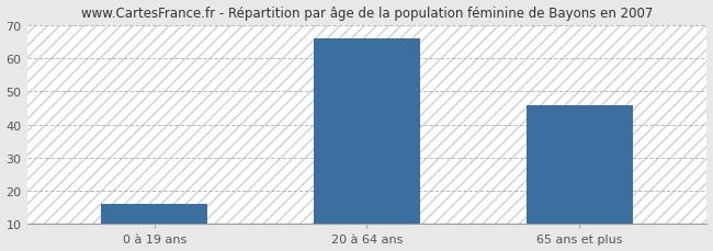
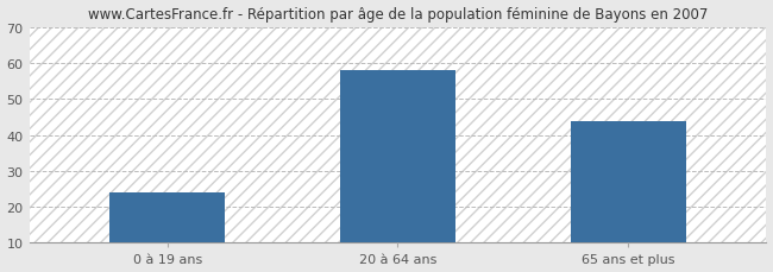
0 à 19 ans: 16 -> 24
20 à 64 ans: 66 -> 58
65 ans et plus: 46 -> 44
